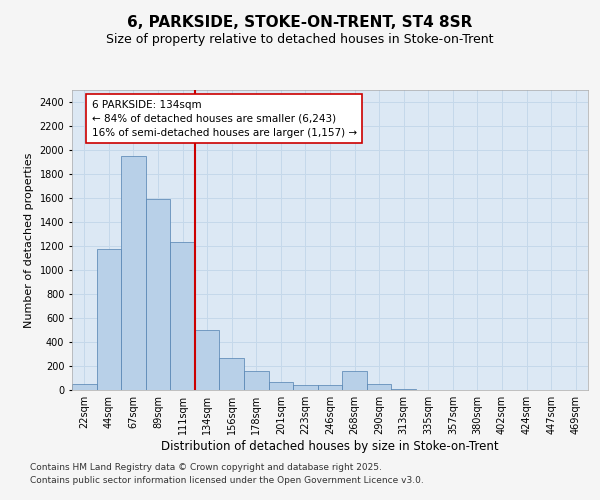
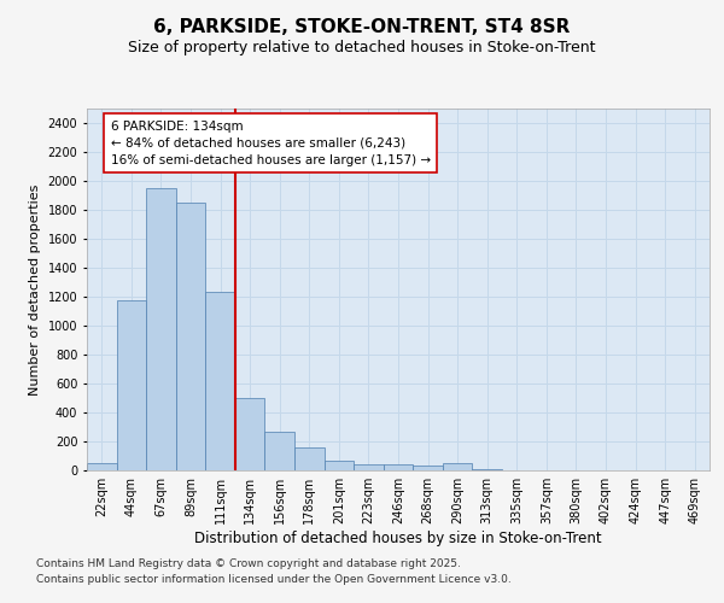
89sqm: 1590 -> 1850
268sqm: 160 -> 40
